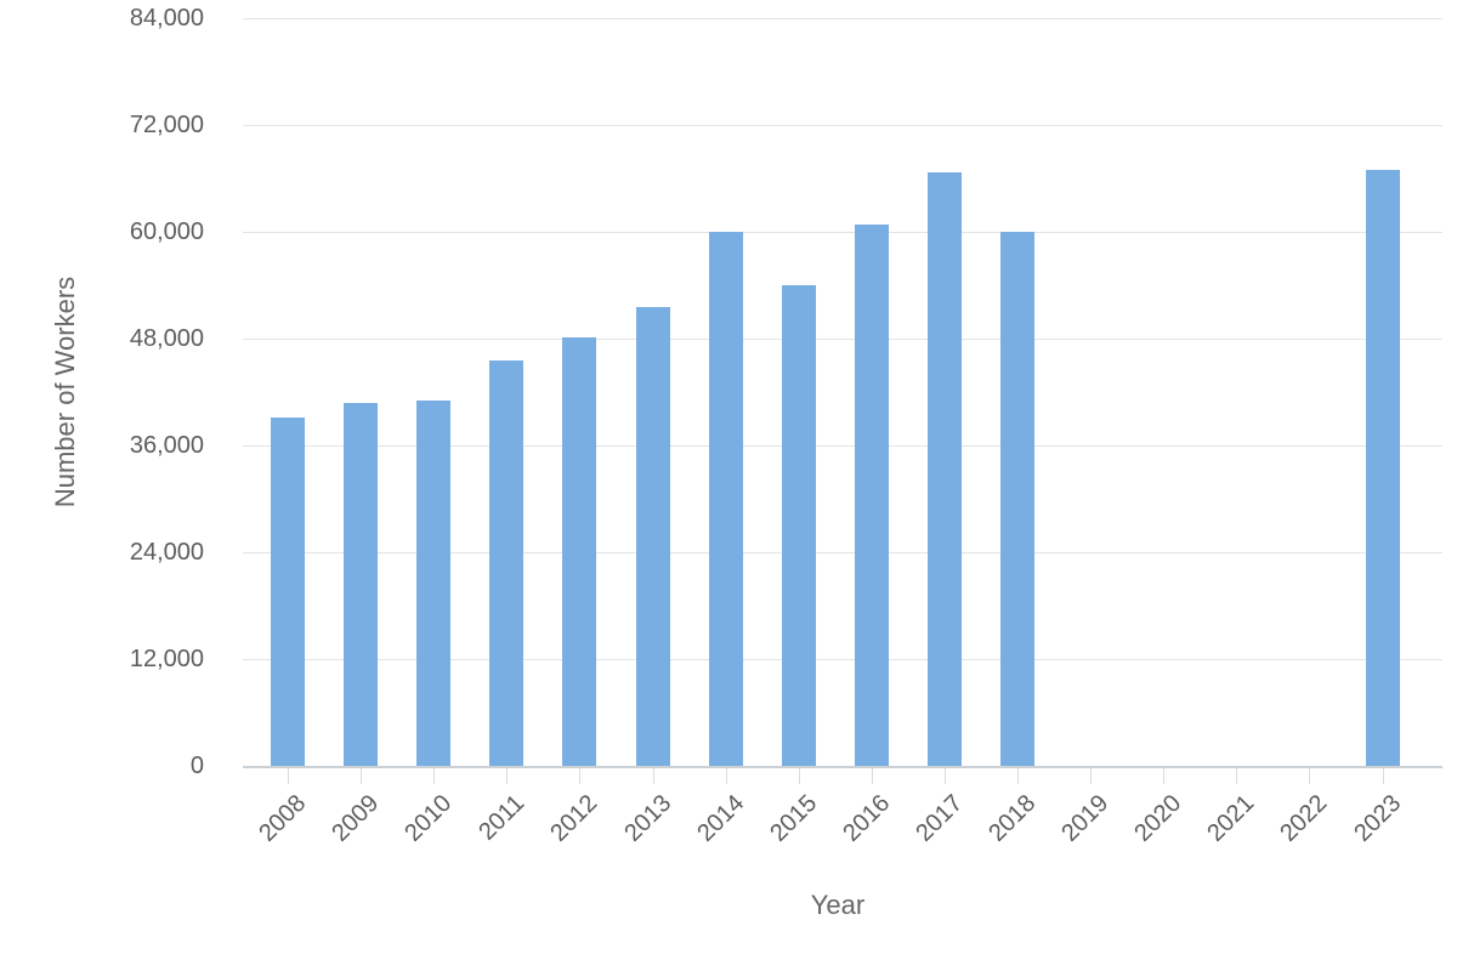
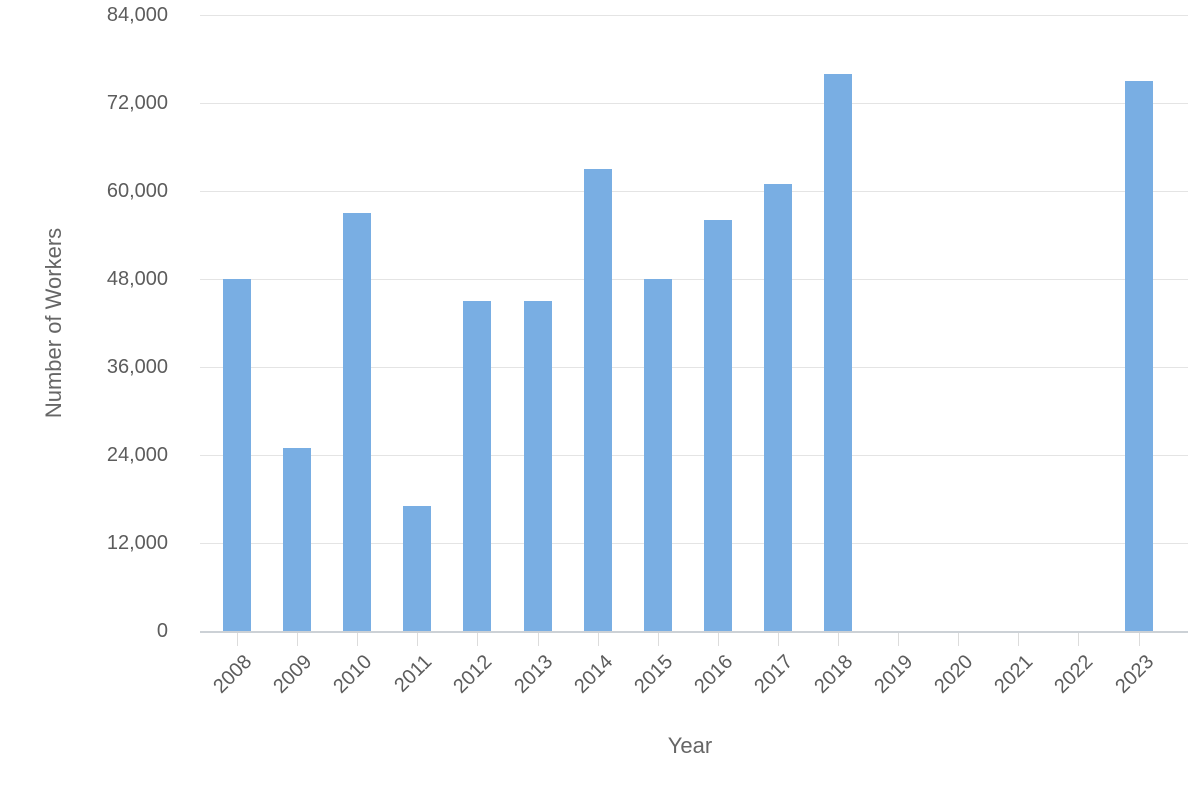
2008: 39000 -> 48000
2009: 41000 -> 25000
2010: 41000 -> 57000
2011: 46000 -> 17000
2012: 48000 -> 45000
2013: 52000 -> 45000
2014: 60000 -> 63000
2015: 54000 -> 48000
2016: 61000 -> 56000
2017: 67000 -> 61000
2018: 60000 -> 76000
2023: 67000 -> 75000
